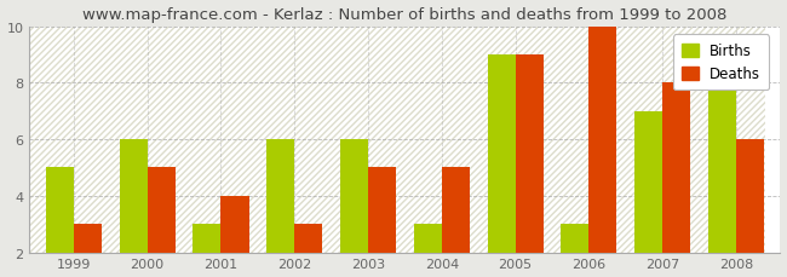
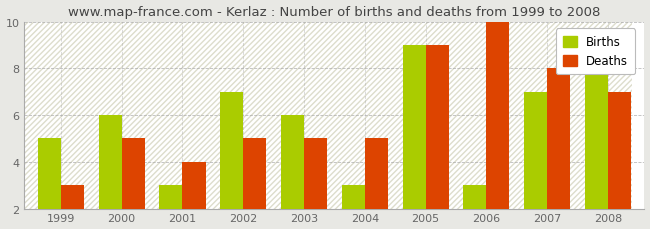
Births/2002: 6 -> 7
Deaths/2002: 3 -> 5
Deaths/2008: 6 -> 7
